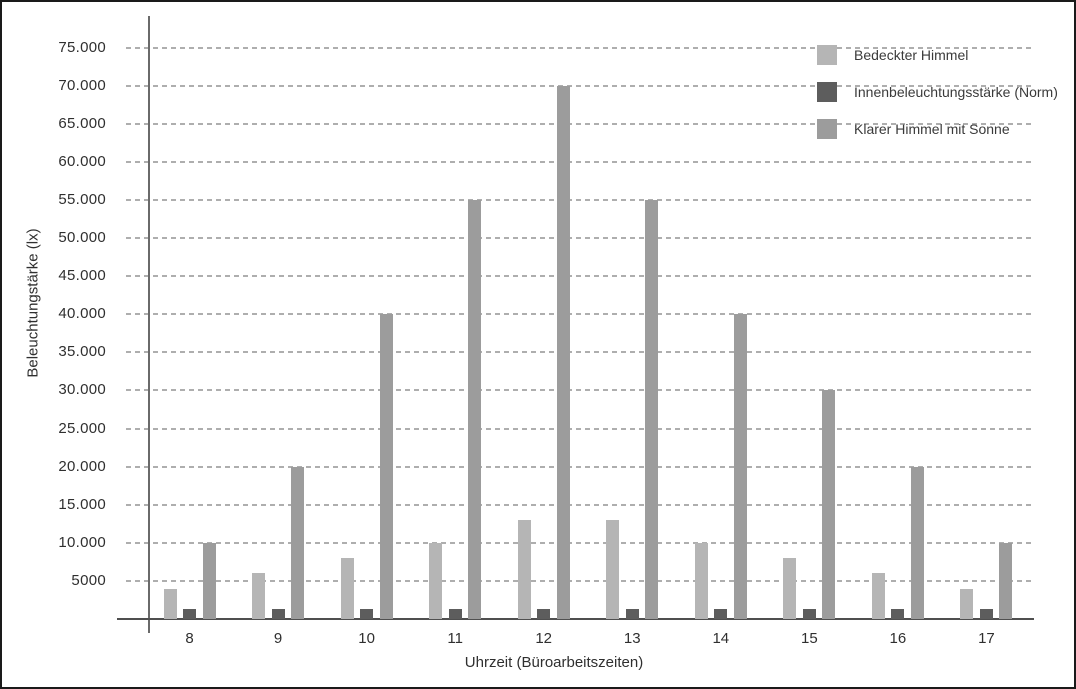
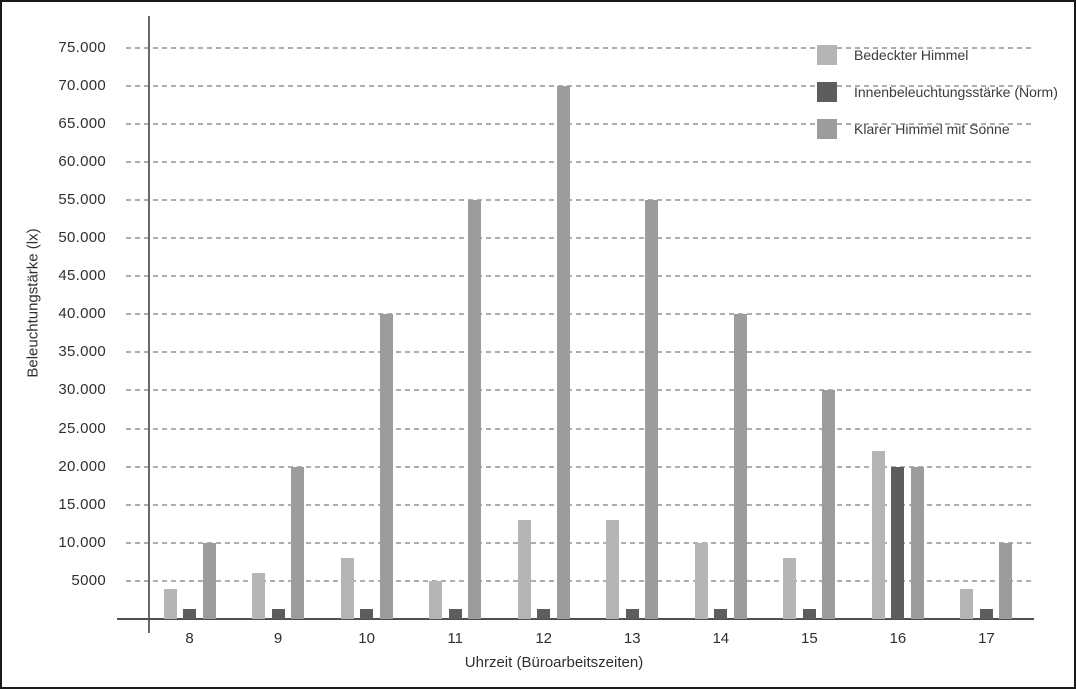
Bedeckter Himmel/11: 10000 -> 5000
Bedeckter Himmel/16: 6000 -> 22000
Innenbeleuchtungsstärke (Norm)/16: 1000 -> 20000
